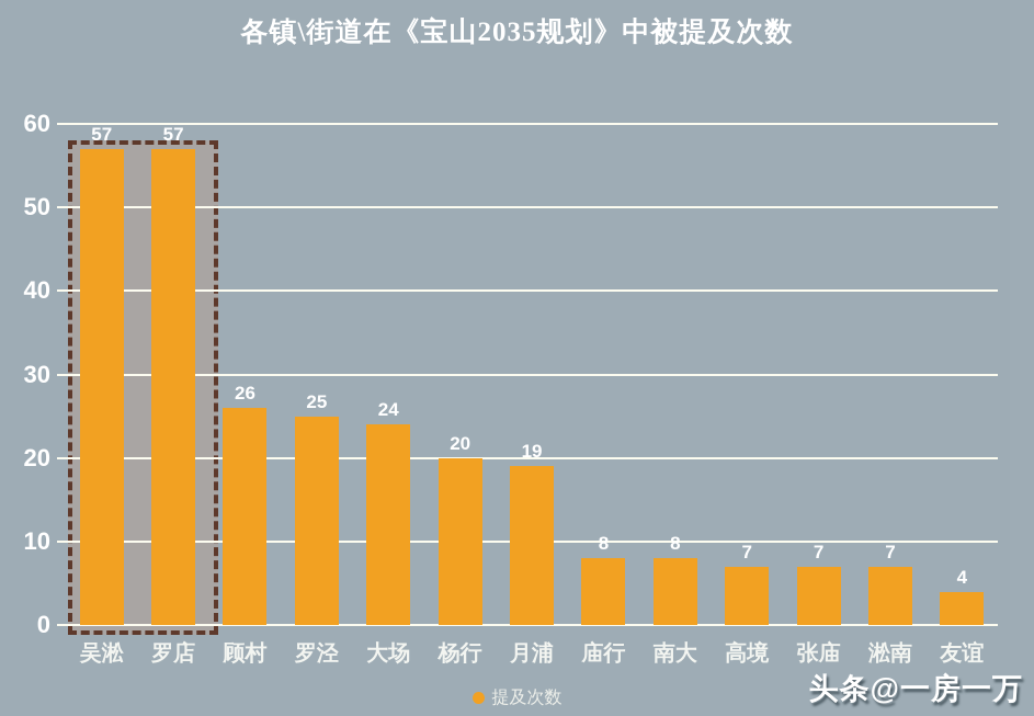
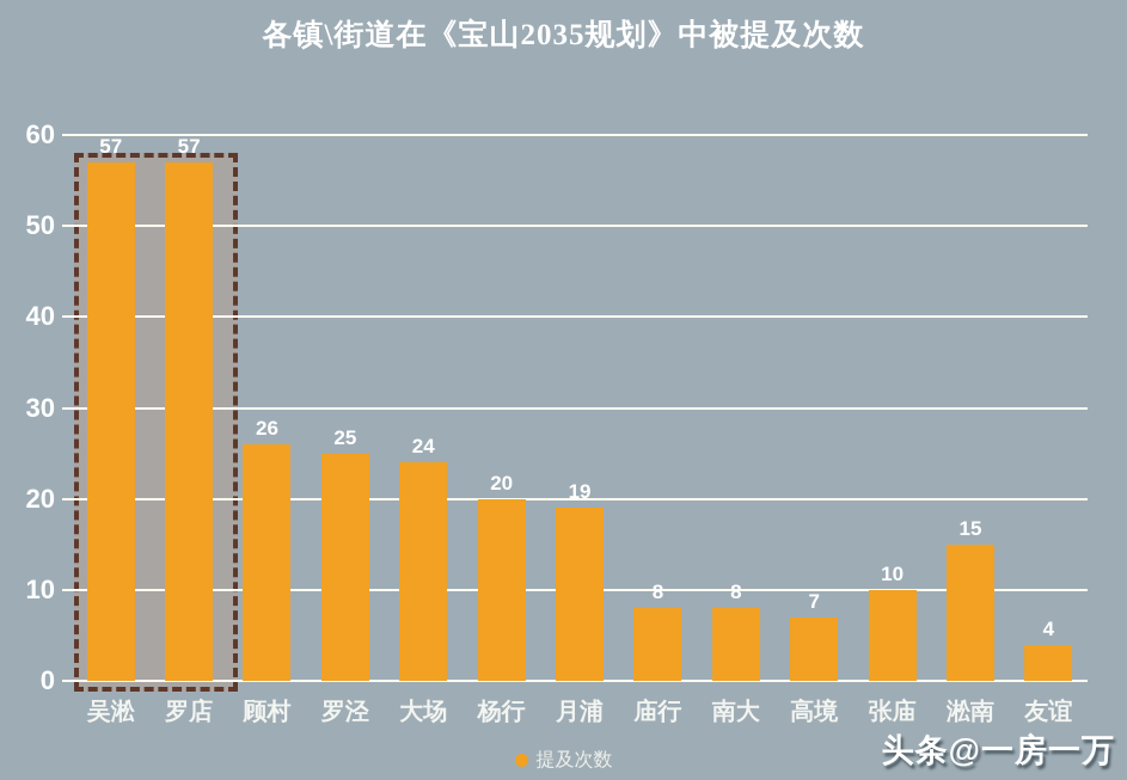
张庙: 7 -> 10
淞南: 7 -> 15
